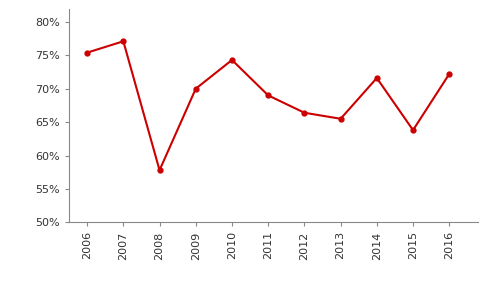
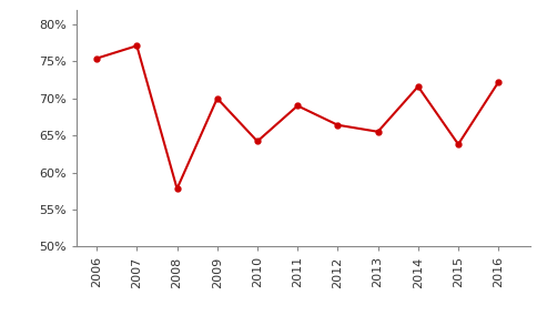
2010: 74.3% -> 64.2%
